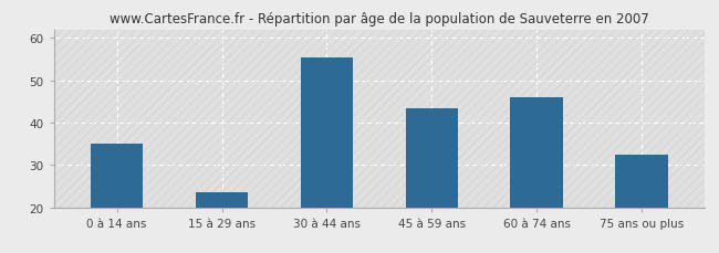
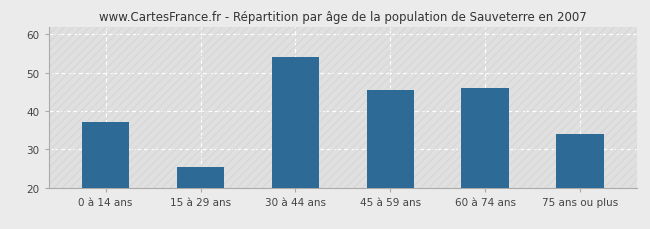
0 à 14 ans: 35.0 -> 37.0
15 à 29 ans: 23.5 -> 25.5
30 à 44 ans: 55.5 -> 54.0
45 à 59 ans: 43.5 -> 45.5
75 ans ou plus: 32.5 -> 34.0
